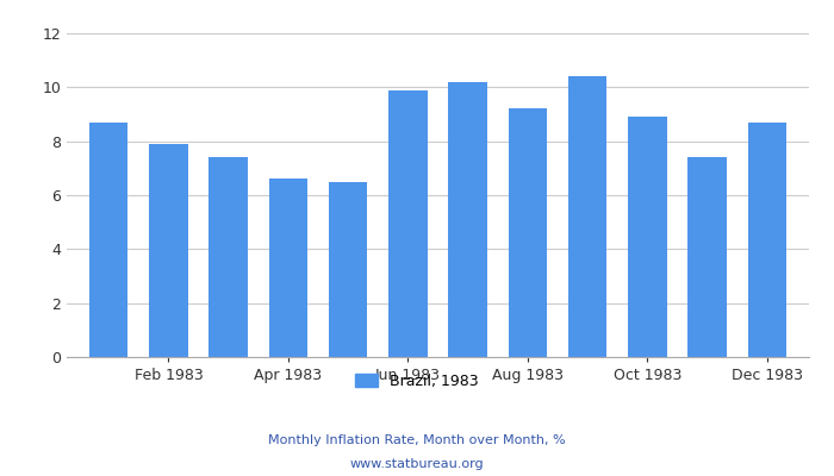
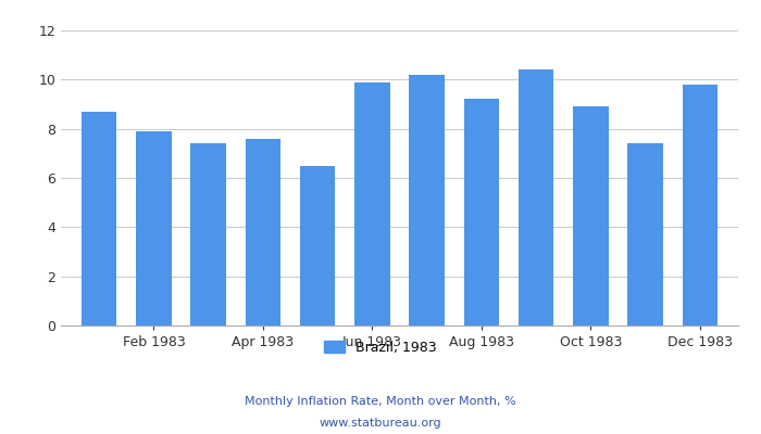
Apr 1983: 6.6 -> 7.6
Dec 1983: 8.7 -> 9.8
